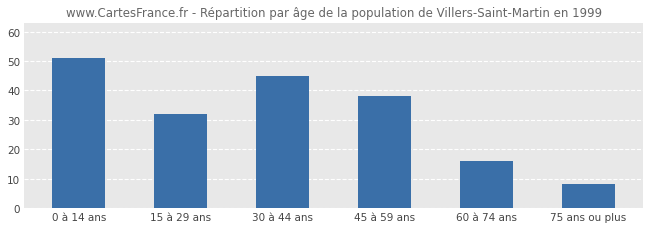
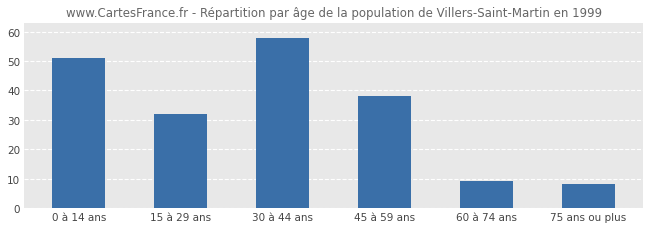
30 à 44 ans: 45 -> 58
60 à 74 ans: 16 -> 9
